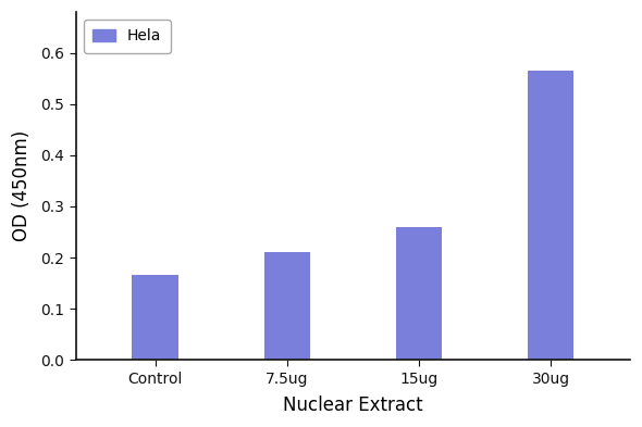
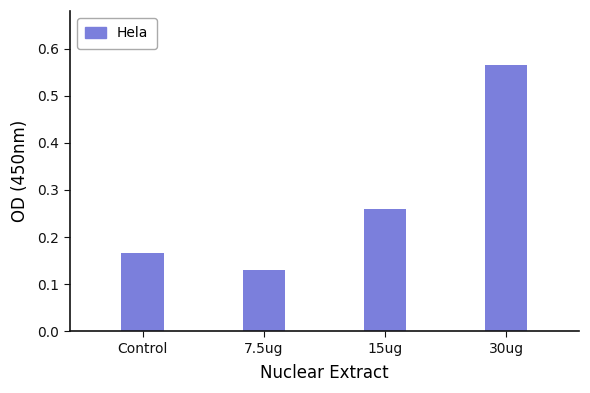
7.5ug: 0.210 -> 0.130
